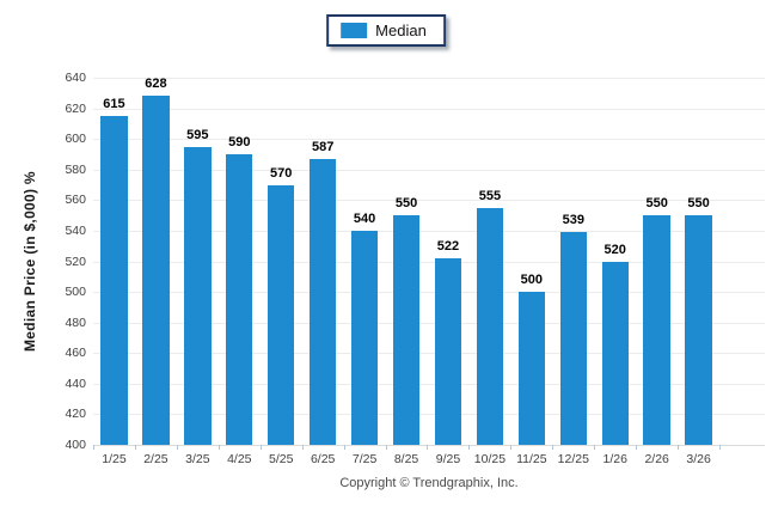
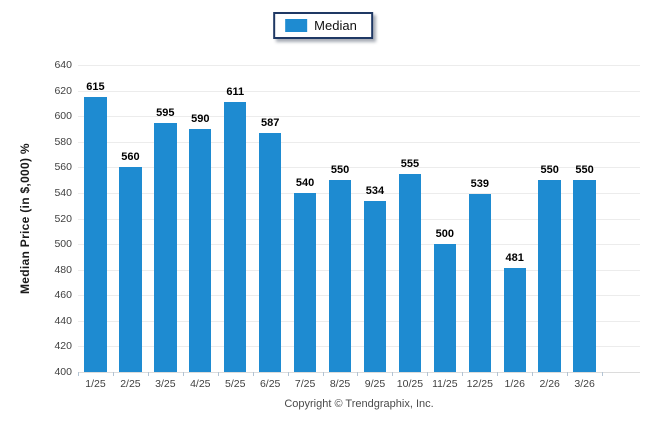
2/25: 628 -> 560
5/25: 570 -> 611
9/25: 522 -> 534
1/26: 520 -> 481
